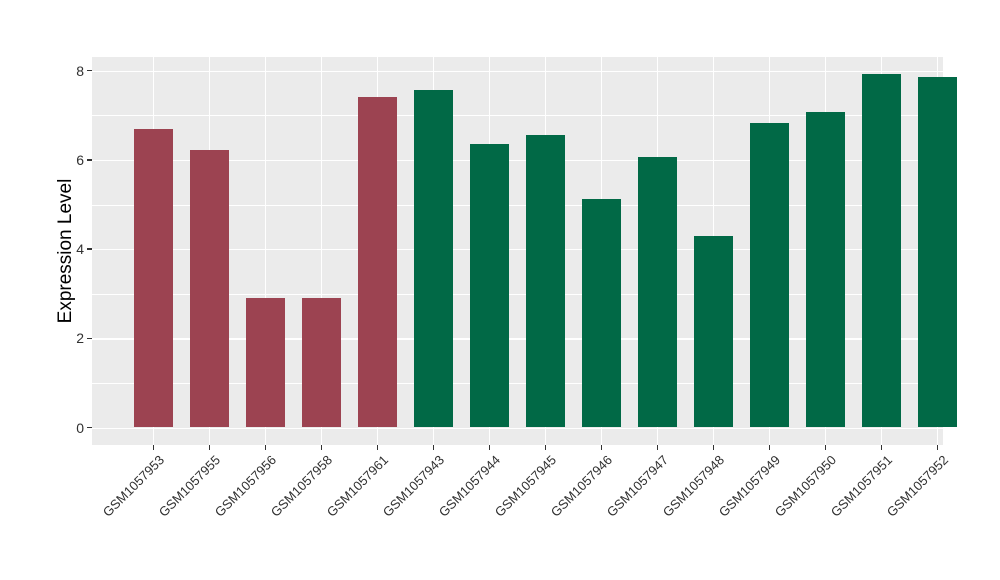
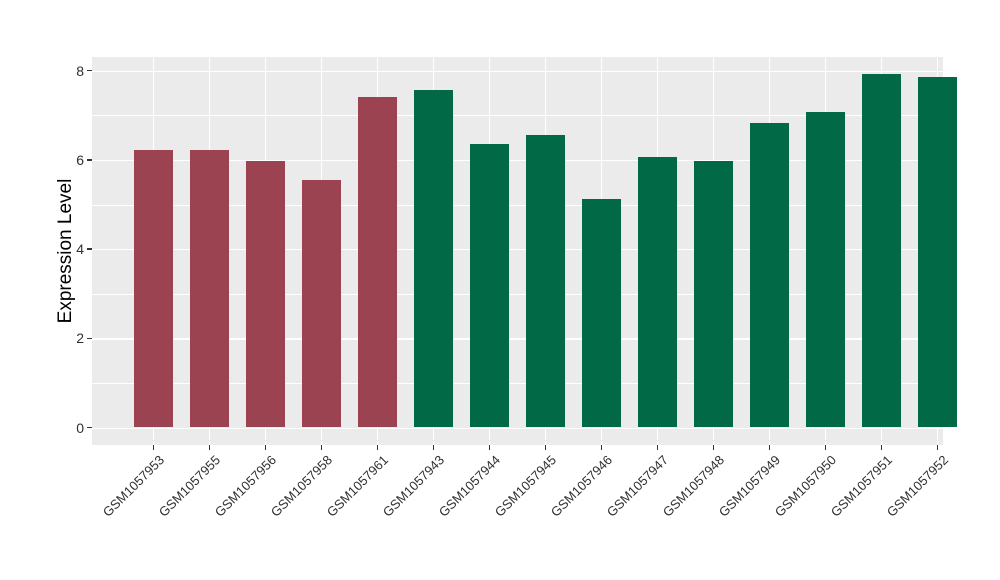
GSM1057953: 6.7 -> 6.2
GSM1057956: 2.9 -> 6.0
GSM1057958: 2.9 -> 5.5
GSM1057948: 4.3 -> 6.0
